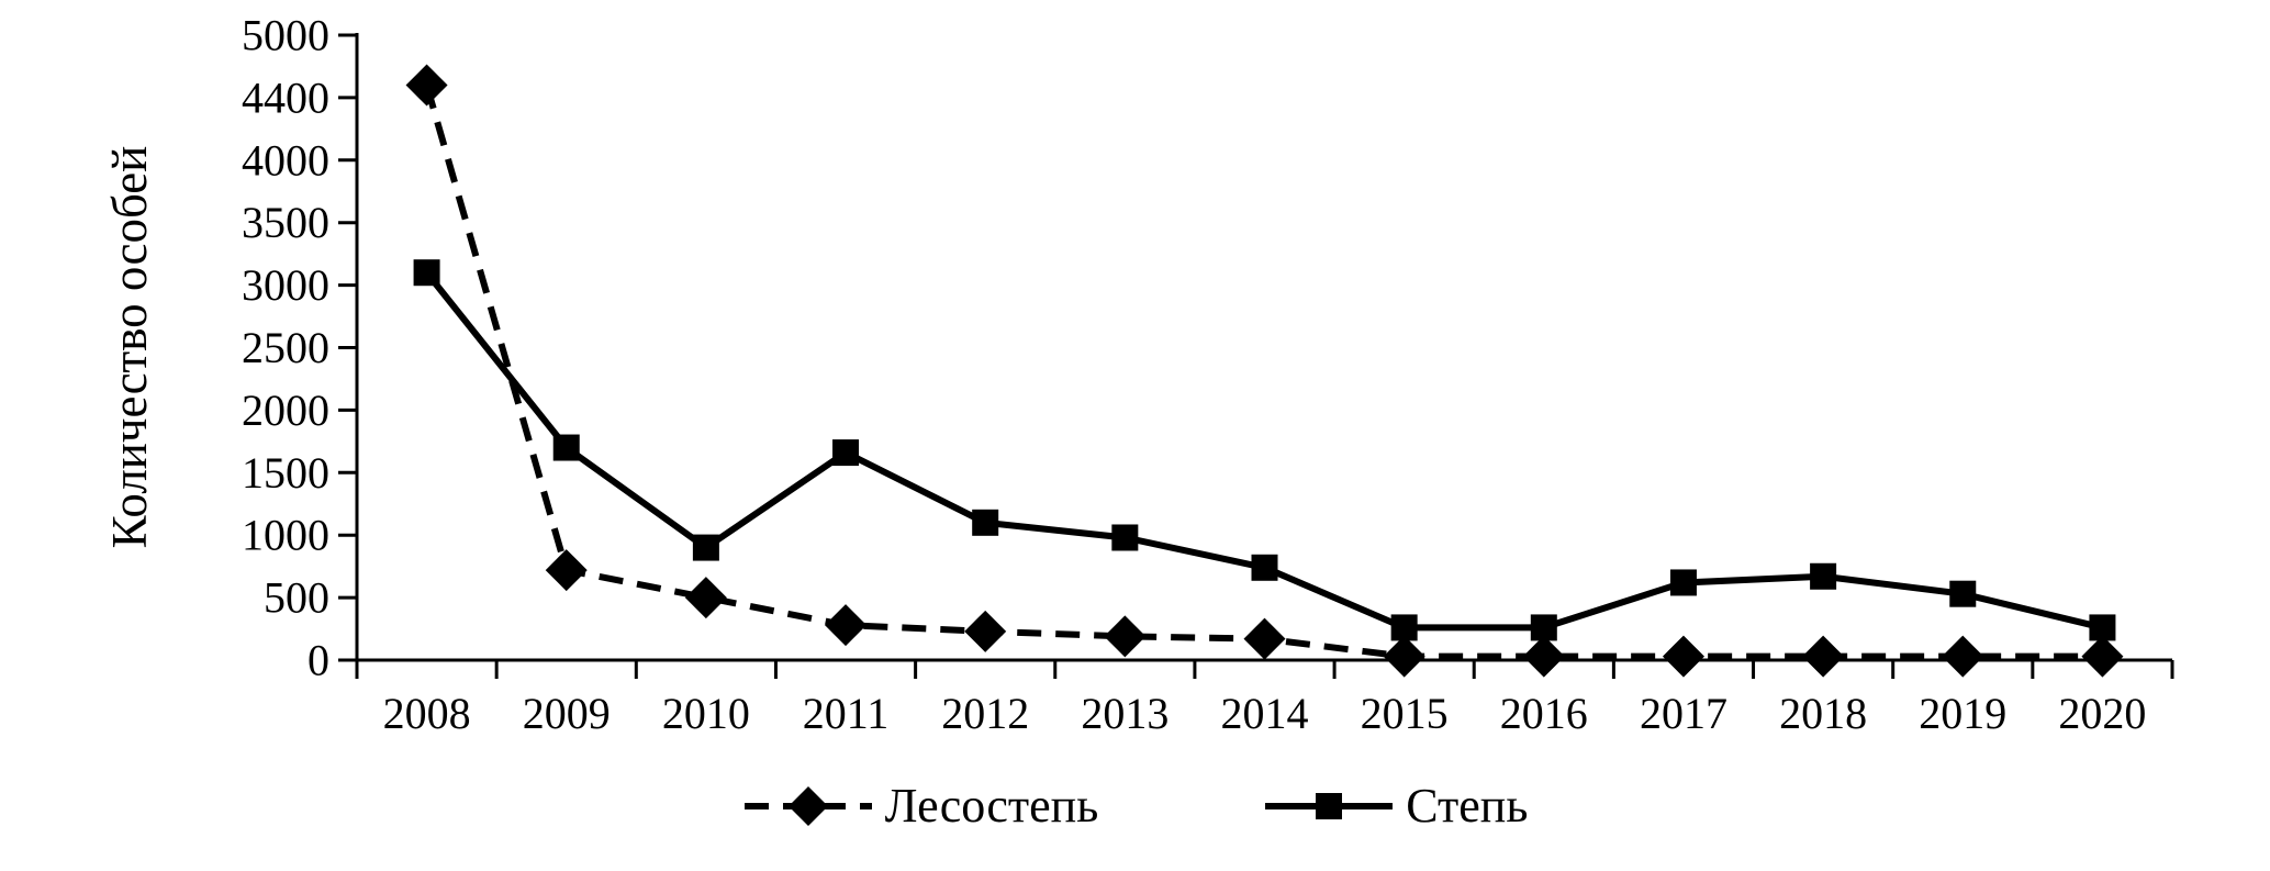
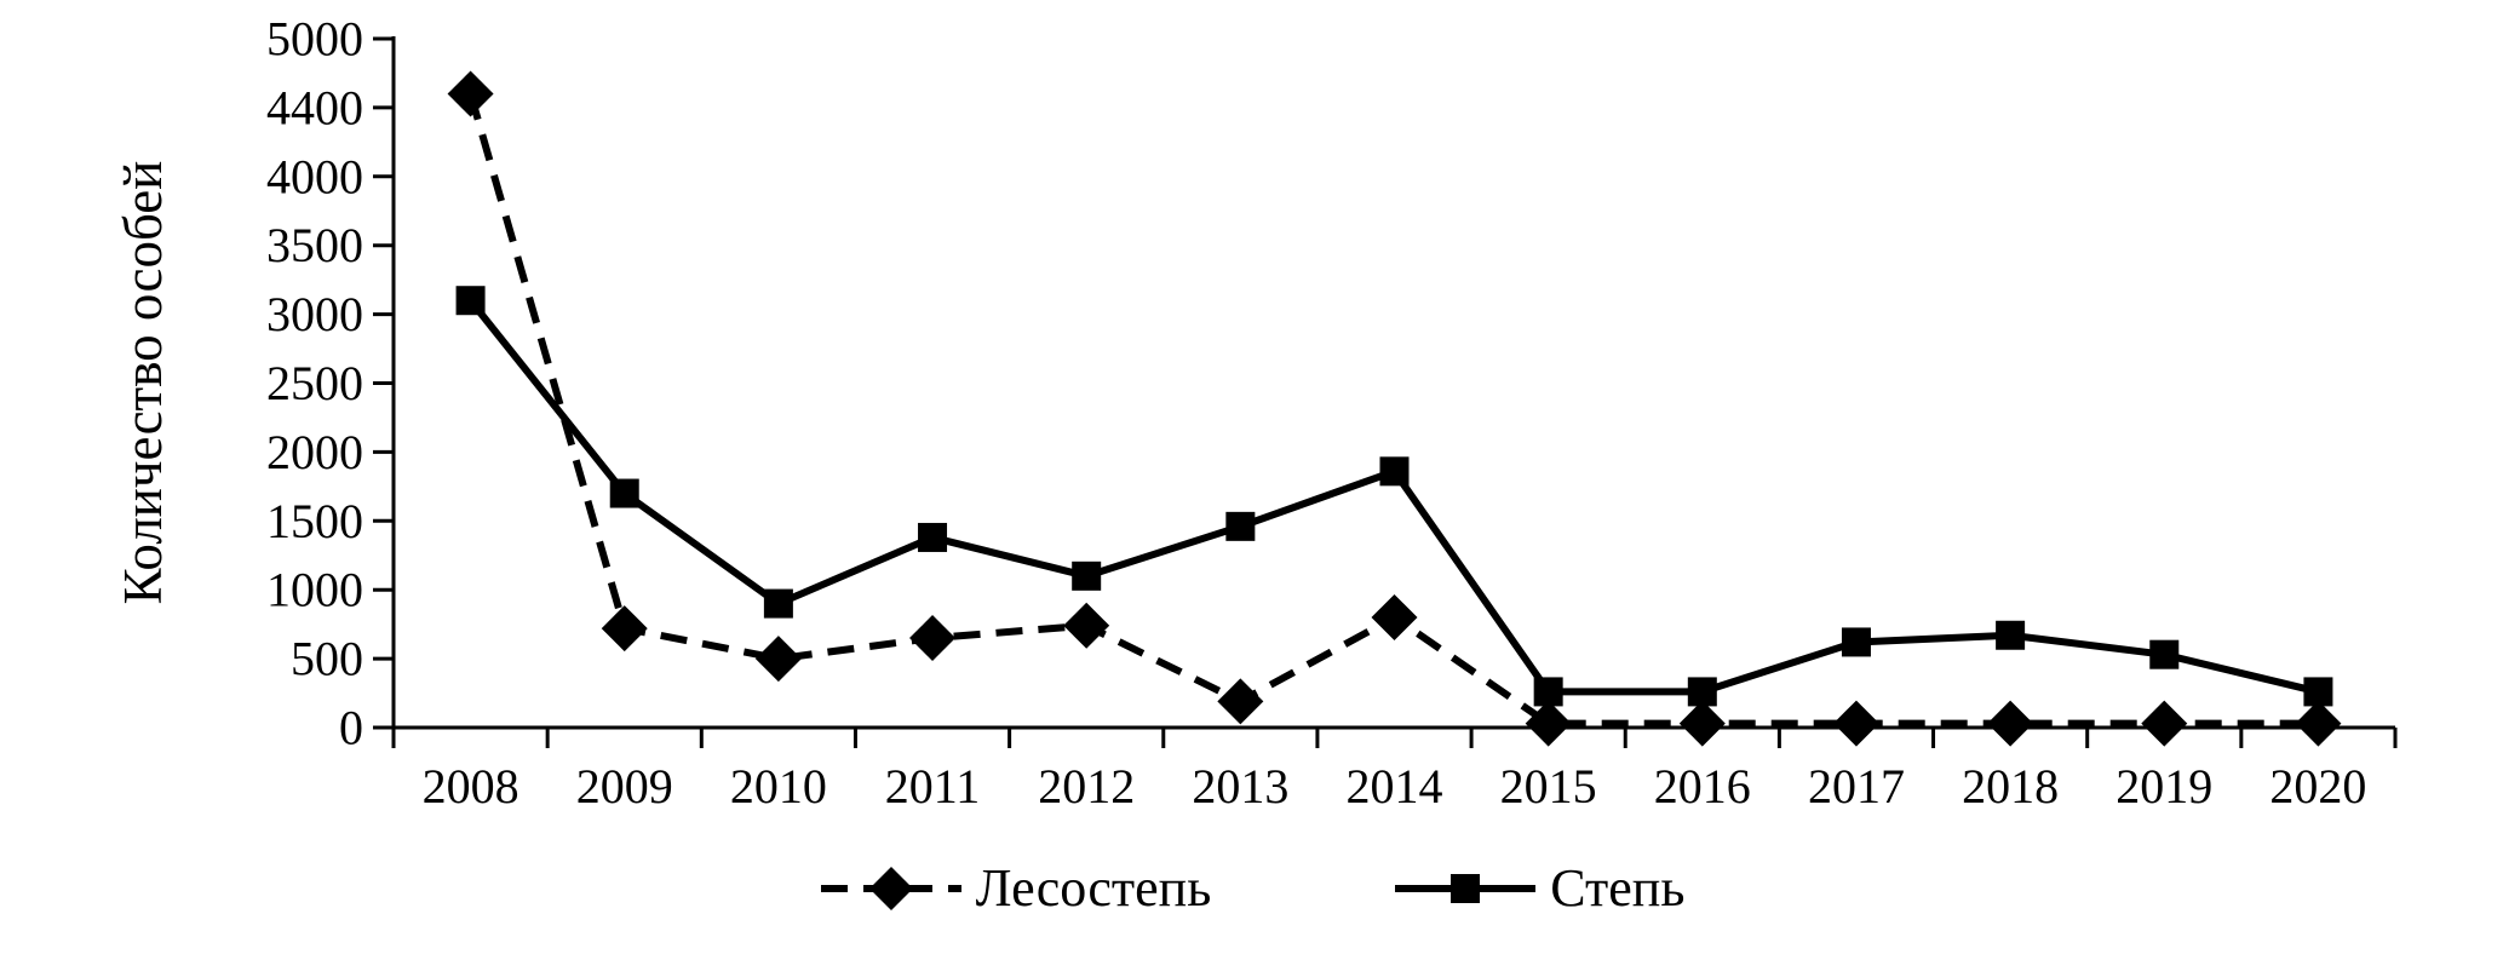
Лесостепь/2011: 280 -> 650
Степь/2011: 1660 -> 1380
Лесостепь/2012: 230 -> 740
Степь/2013: 980 -> 1460
Лесостепь/2014: 170 -> 800
Степь/2014: 740 -> 1860
